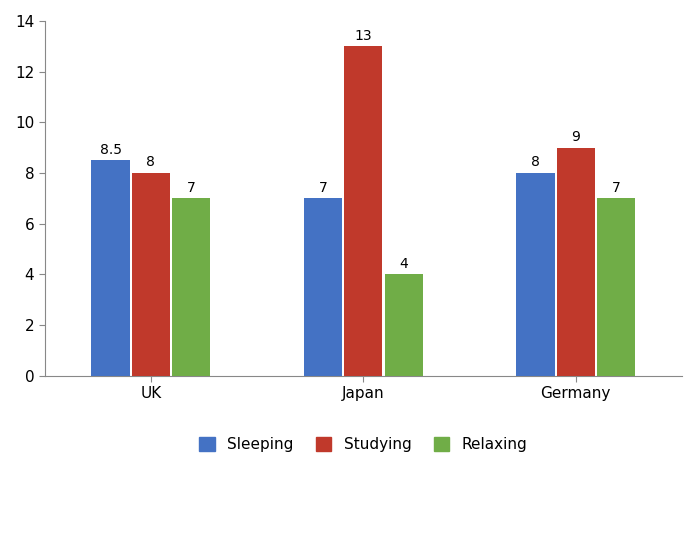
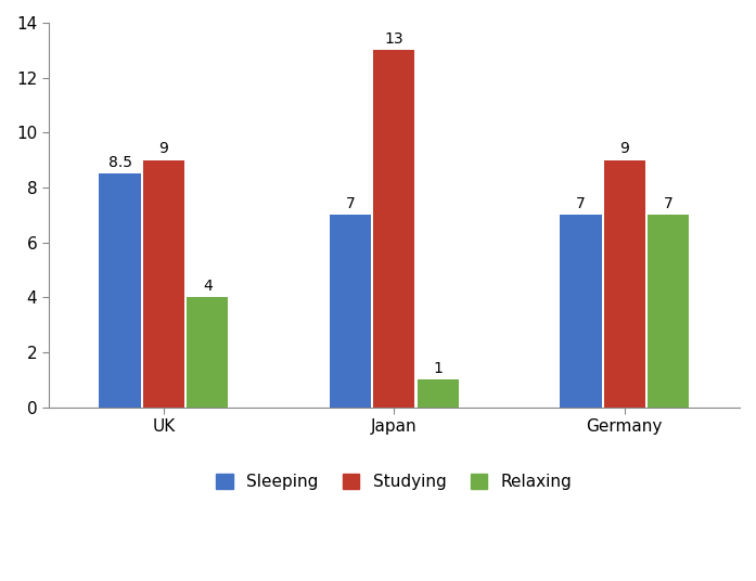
Studying/UK: 8 -> 9
Relaxing/UK: 7 -> 4
Relaxing/Japan: 4 -> 1
Sleeping/Germany: 8 -> 7
